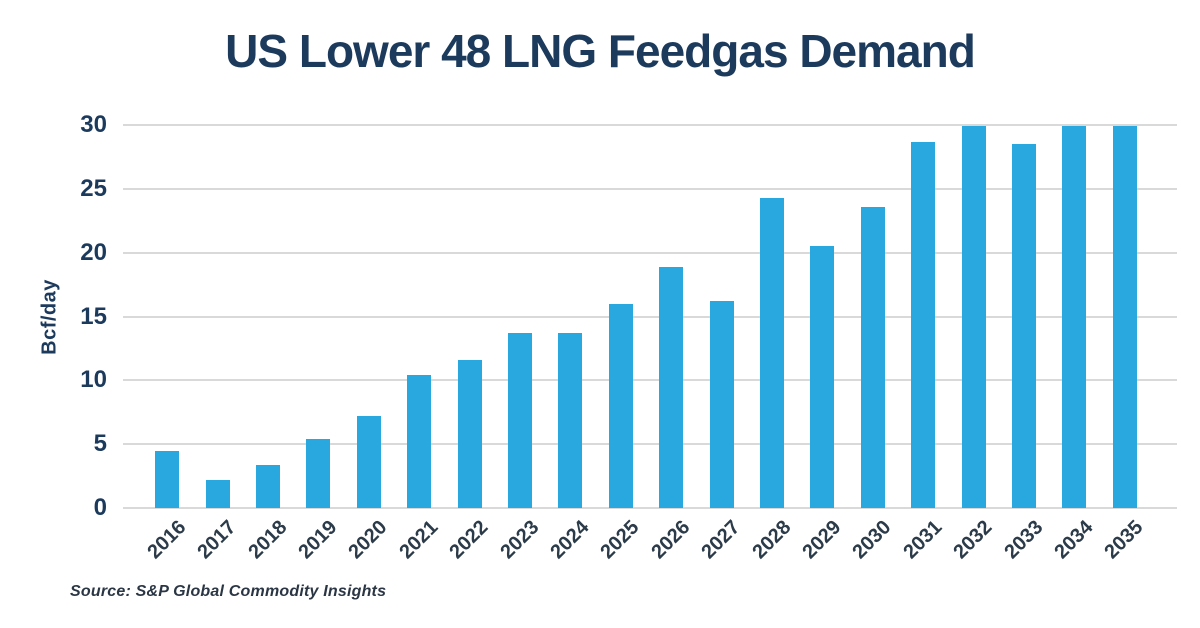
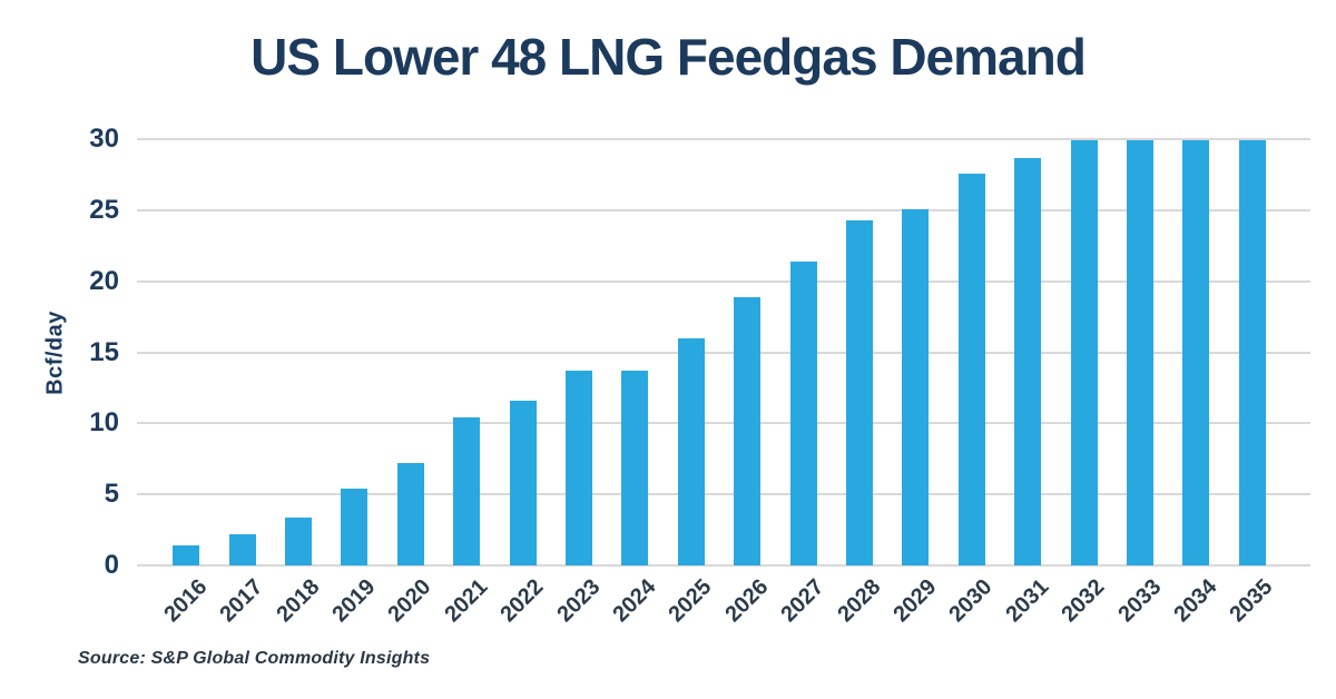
2016: 4.5 -> 1.4
2027: 16.2 -> 21.4
2029: 20.5 -> 25.1
2030: 23.6 -> 27.6
2033: 28.5 -> 29.9
